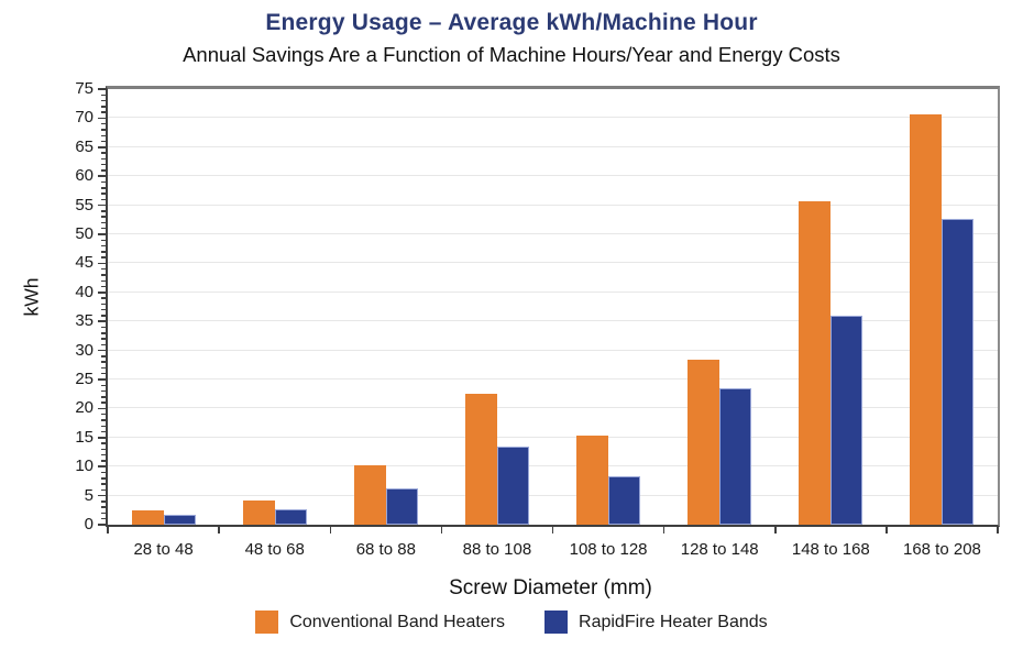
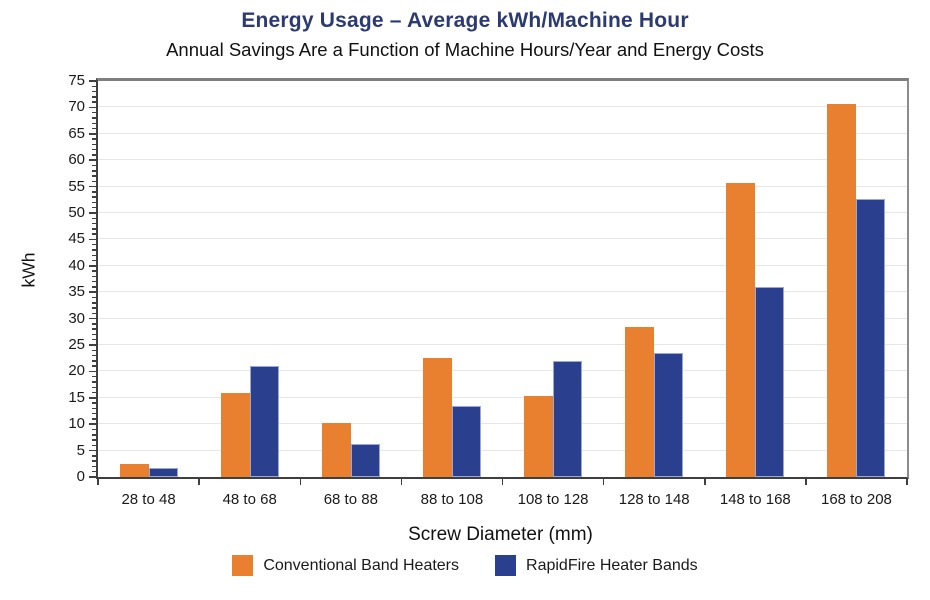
Conventional Band Heaters/48 to 68: 4 -> 16
RapidFire Heater Bands/48 to 68: 3 -> 21
RapidFire Heater Bands/108 to 128: 8 -> 22
